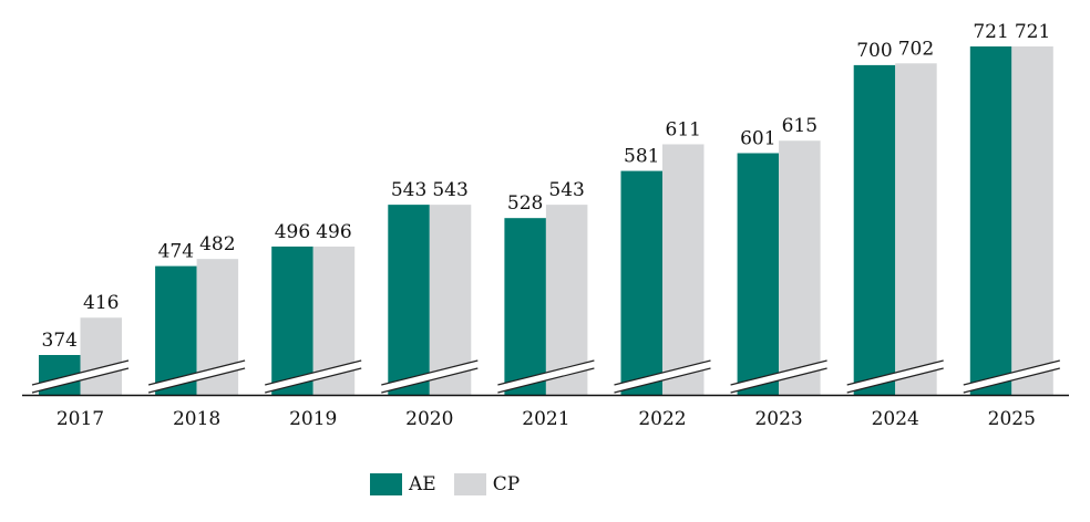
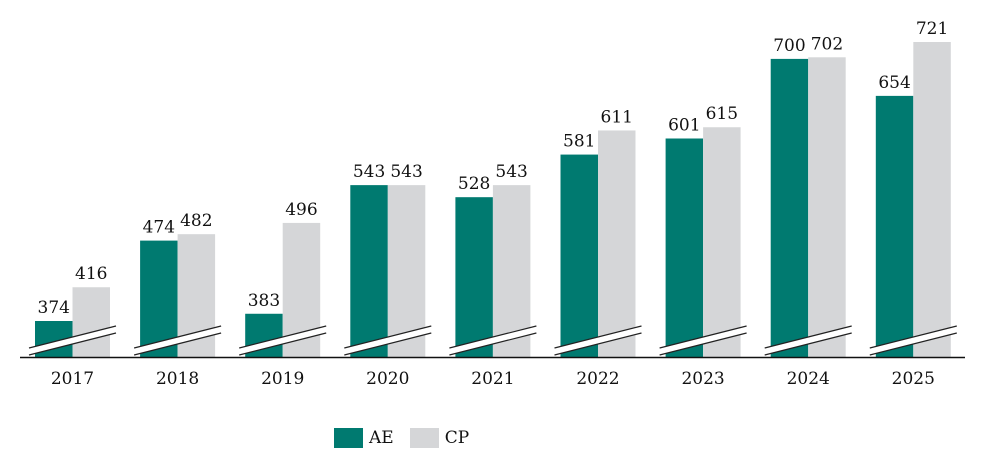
AE/2019: 496 -> 383
AE/2025: 721 -> 654
